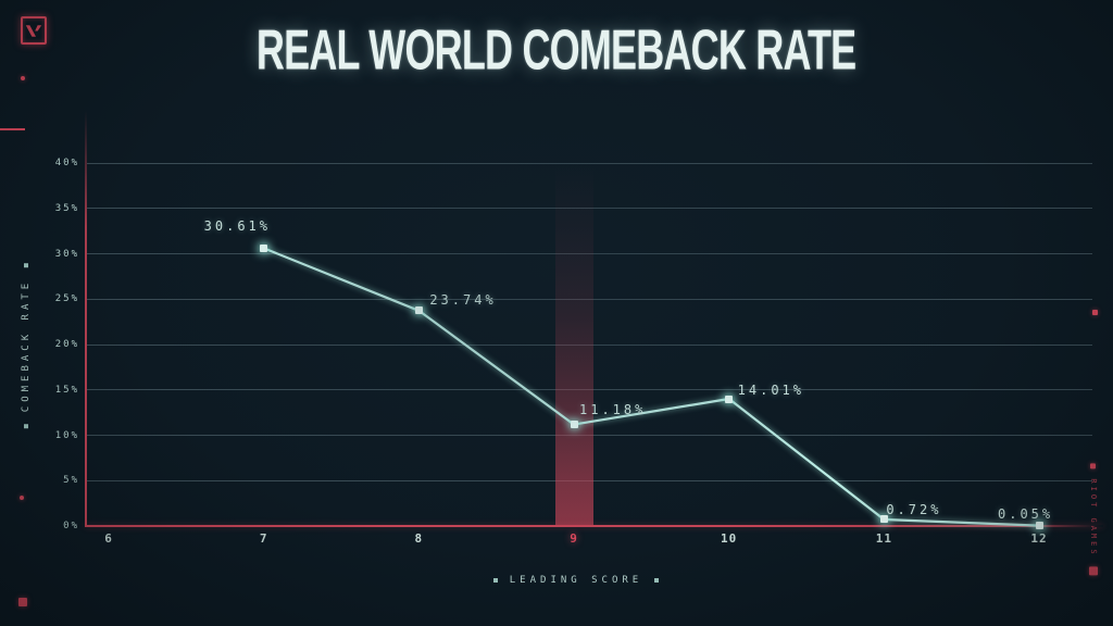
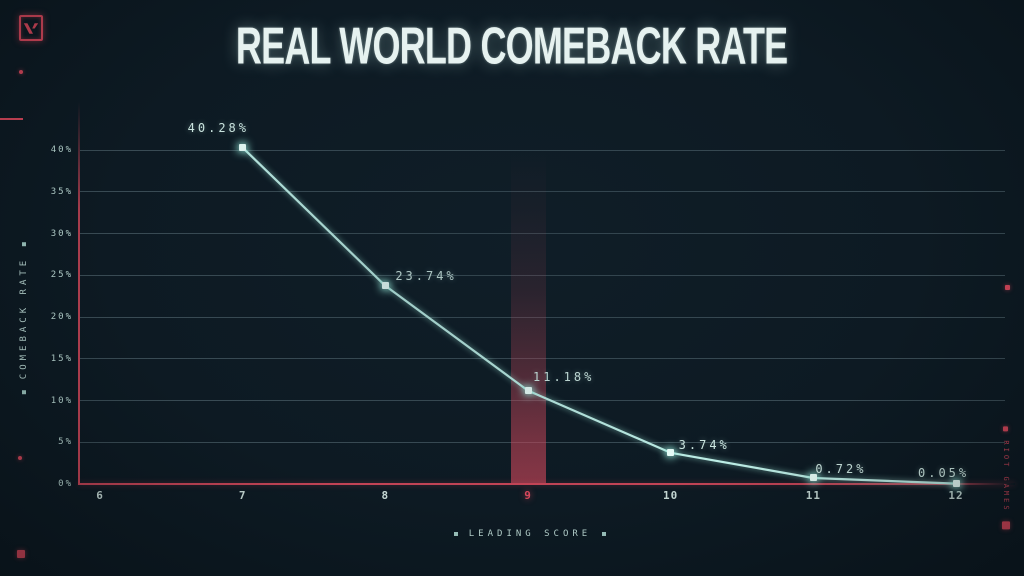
7: 30.61% -> 40.28%
10: 14.01% -> 3.74%
